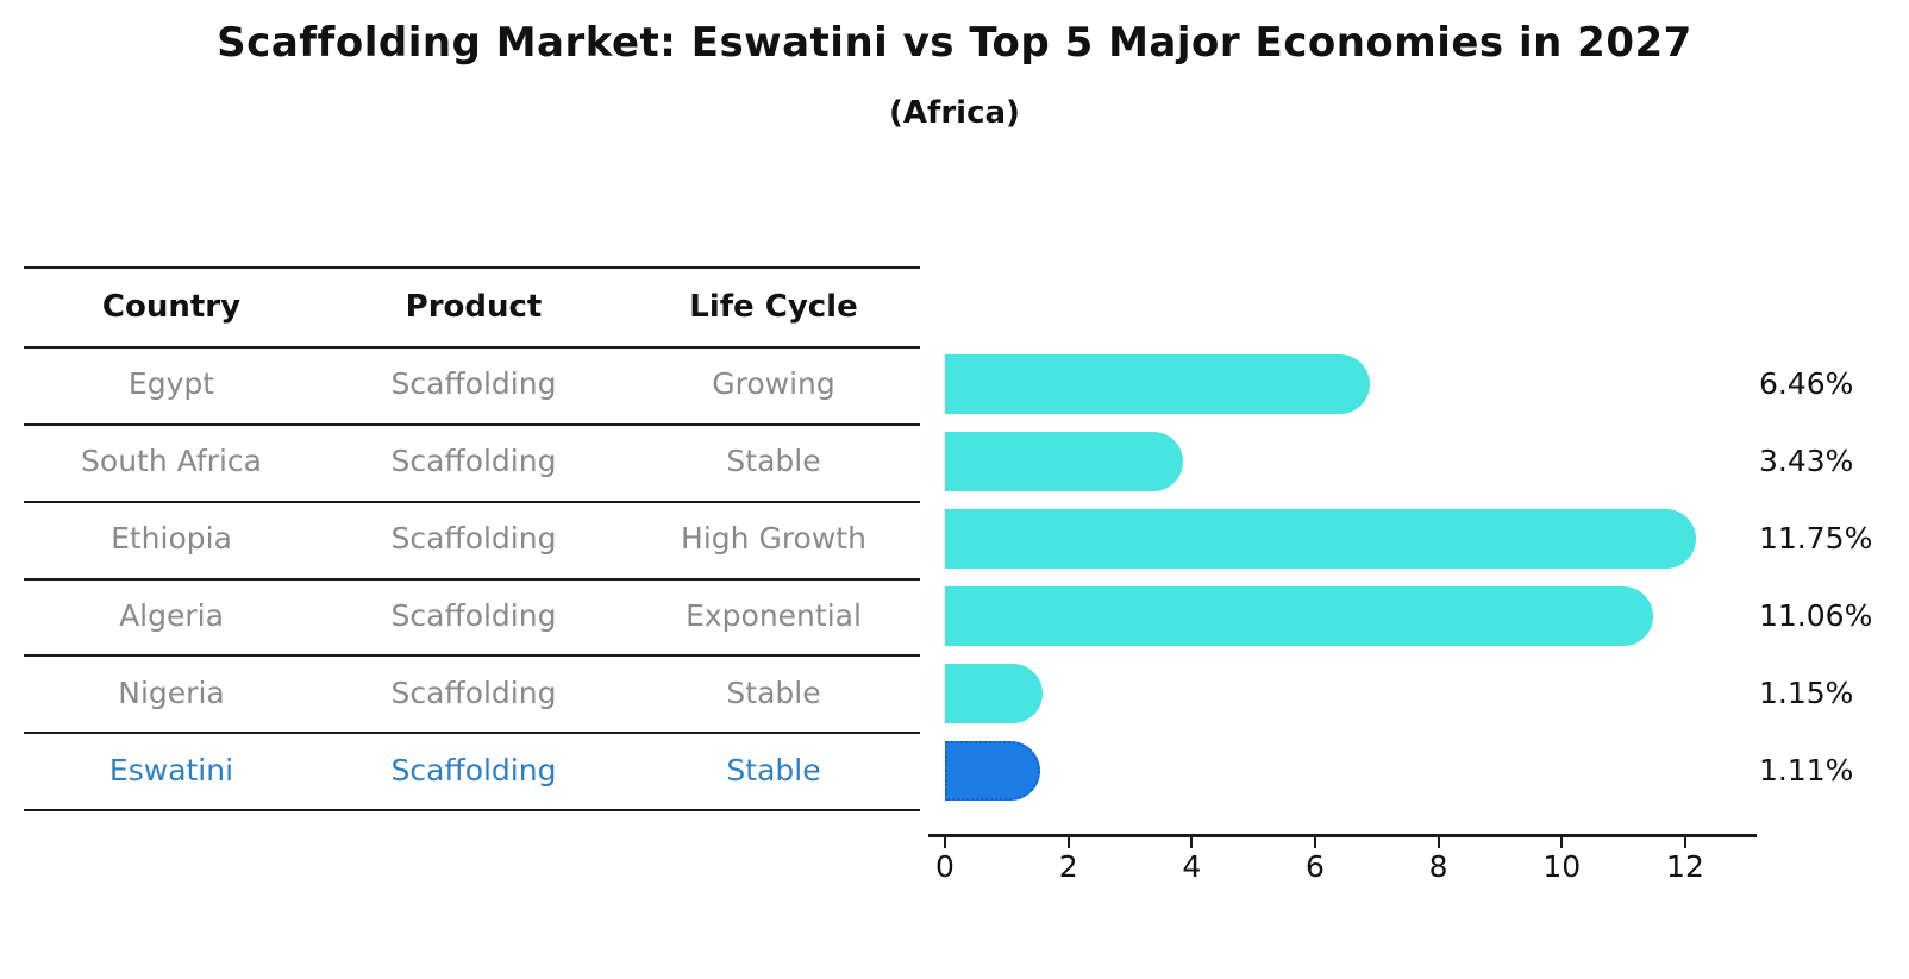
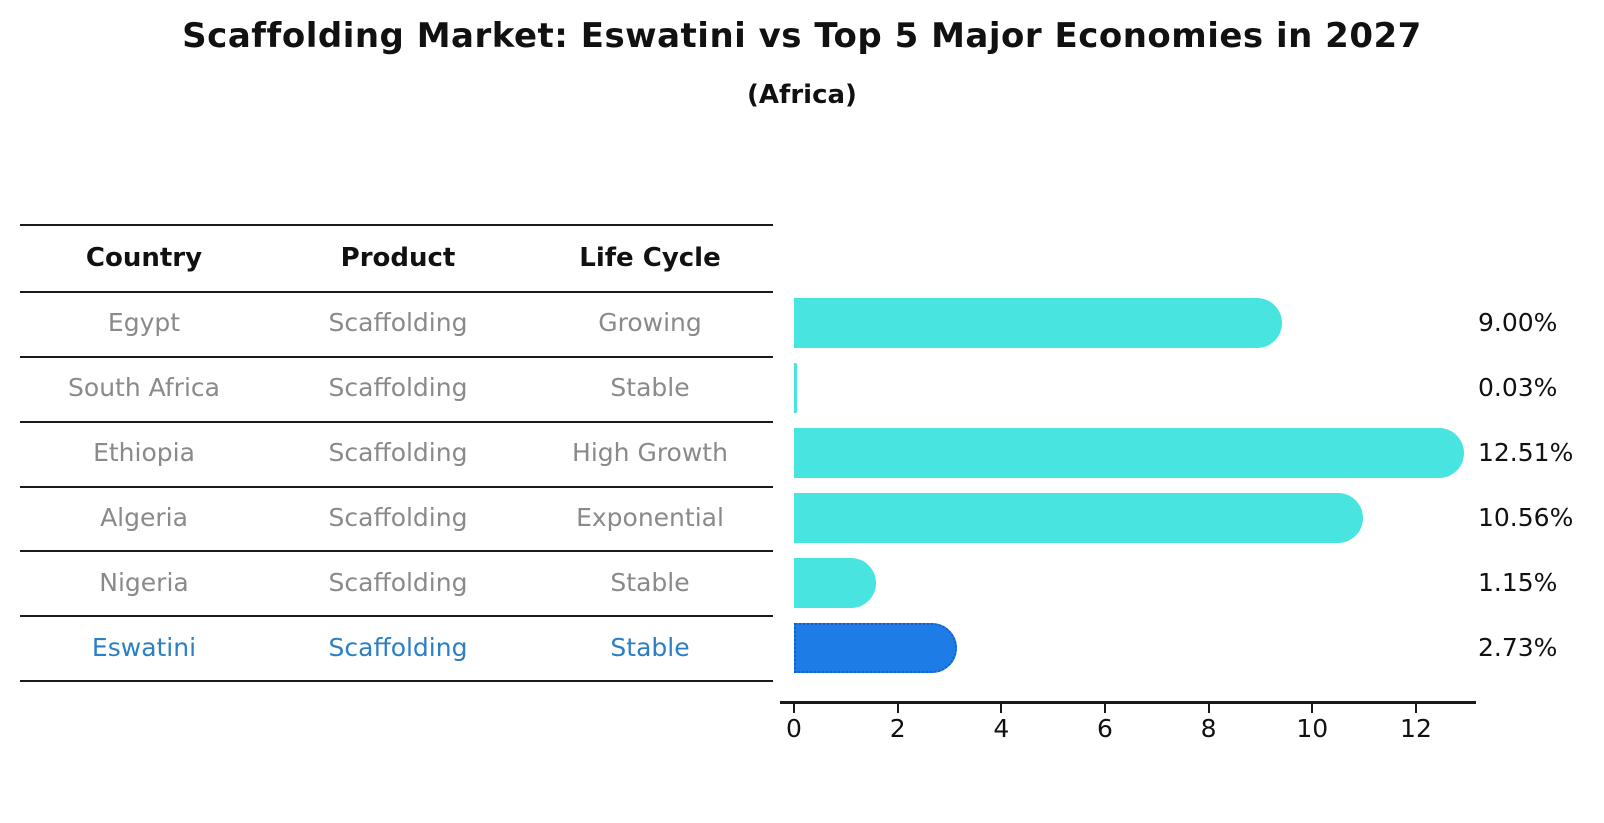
Egypt: 6.46% -> 9.00%
South Africa: 3.43% -> 0.03%
Ethiopia: 11.75% -> 12.51%
Algeria: 11.06% -> 10.56%
Eswatini: 1.11% -> 2.73%
